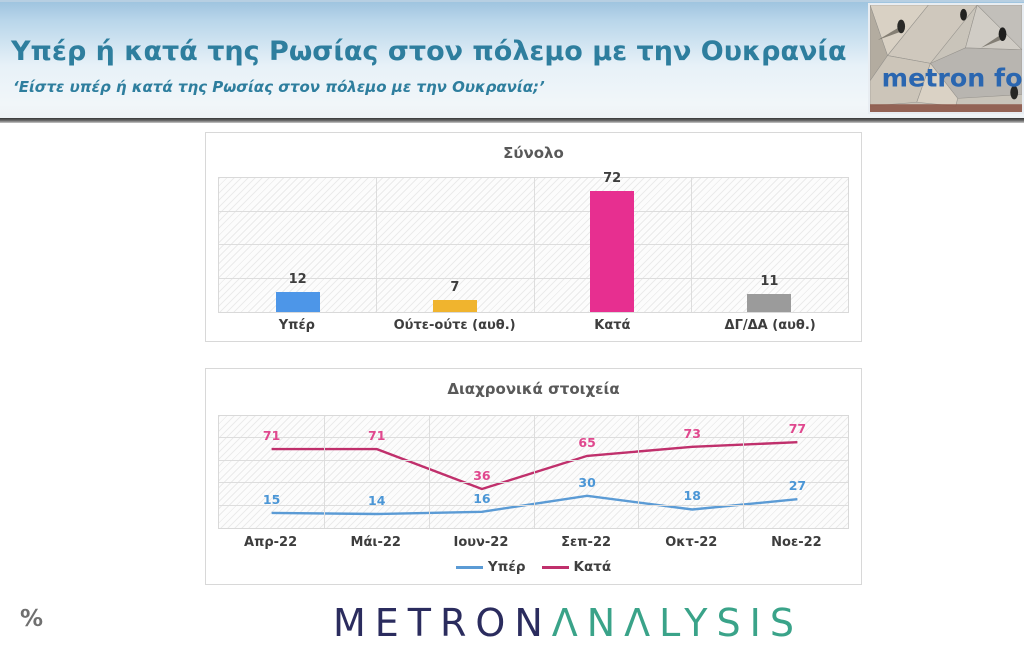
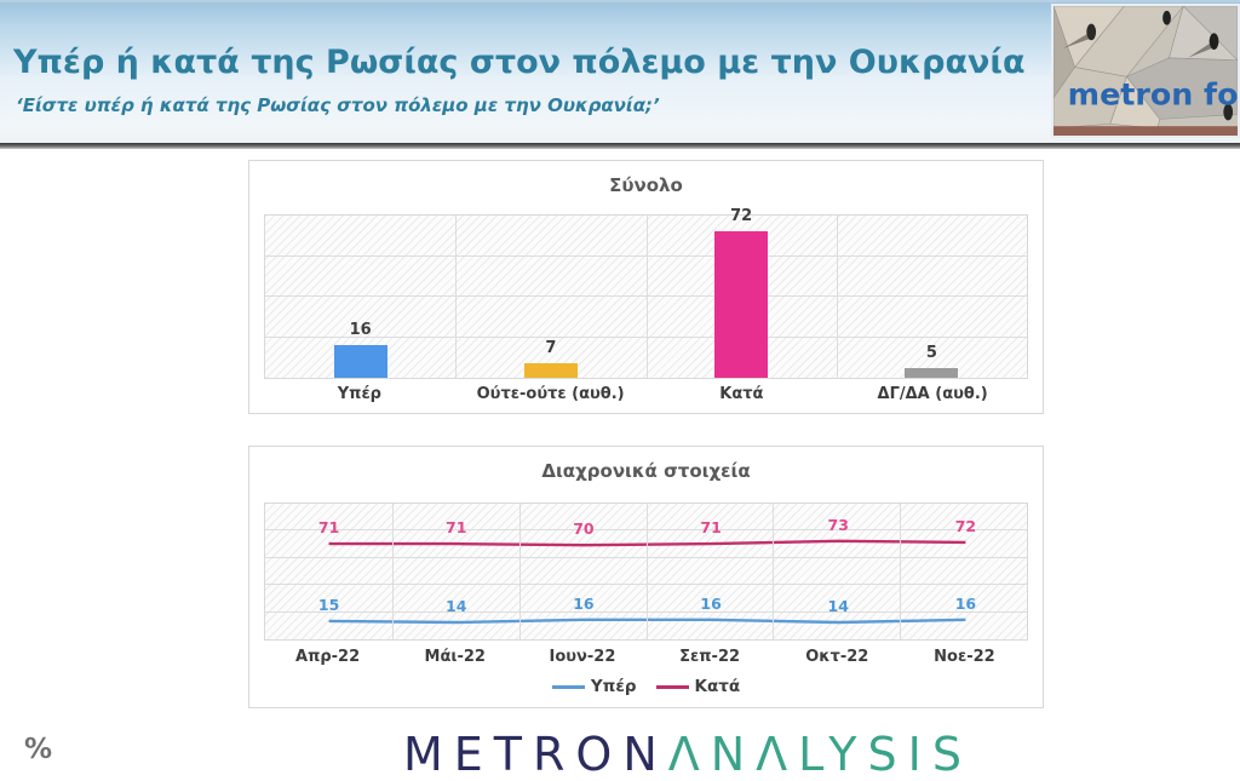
Σύνολο/Υπέρ: 12 -> 16
Σύνολο/ΔΓ/ΔΑ (αυθ.): 11 -> 5
Διαχρονικά στοιχεία/Κατά/Ιουν-22: 36 -> 70
Διαχρονικά στοιχεία/Υπέρ/Σεπ-22: 30 -> 16
Διαχρονικά στοιχεία/Κατά/Σεπ-22: 65 -> 71
Διαχρονικά στοιχεία/Υπέρ/Οκτ-22: 18 -> 14
Διαχρονικά στοιχεία/Υπέρ/Νοε-22: 27 -> 16
Διαχρονικά στοιχεία/Κατά/Νοε-22: 77 -> 72
